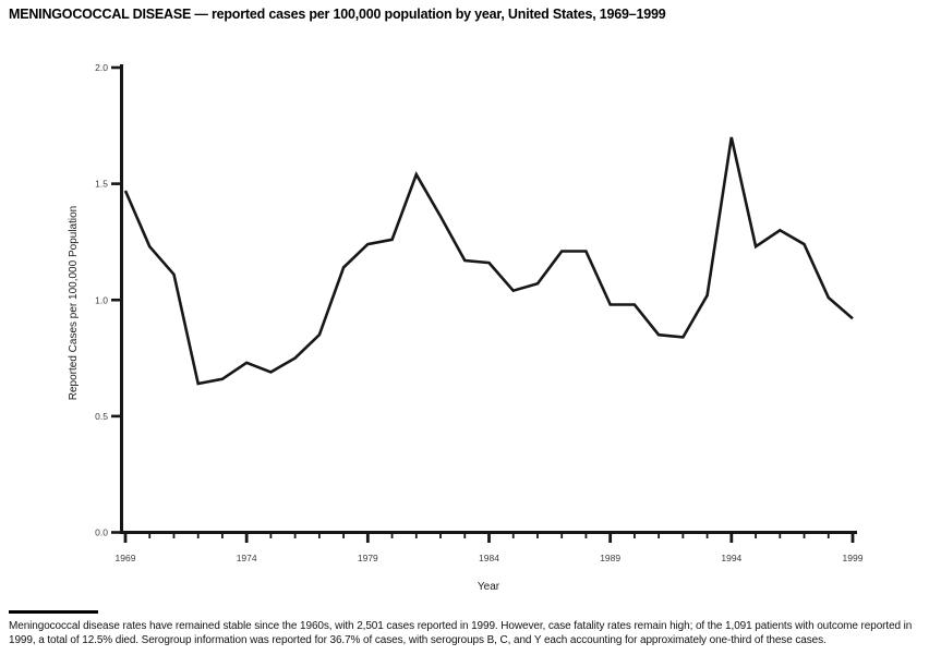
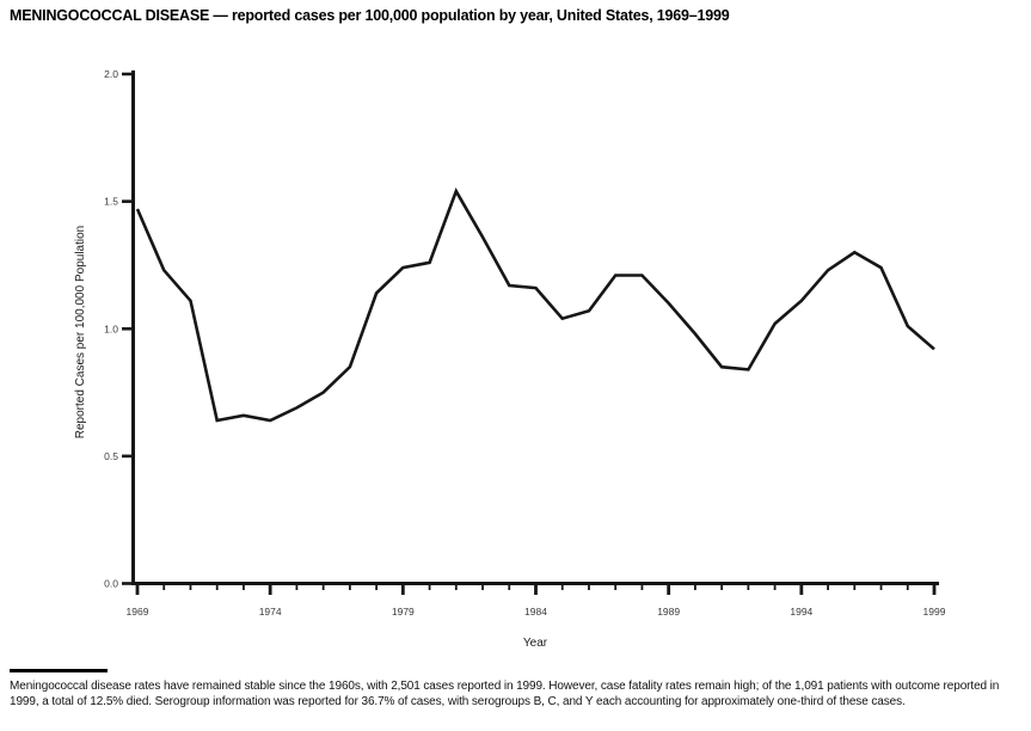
1974: 0.73 -> 0.64
1989: 0.98 -> 1.10
1994: 1.70 -> 1.11
